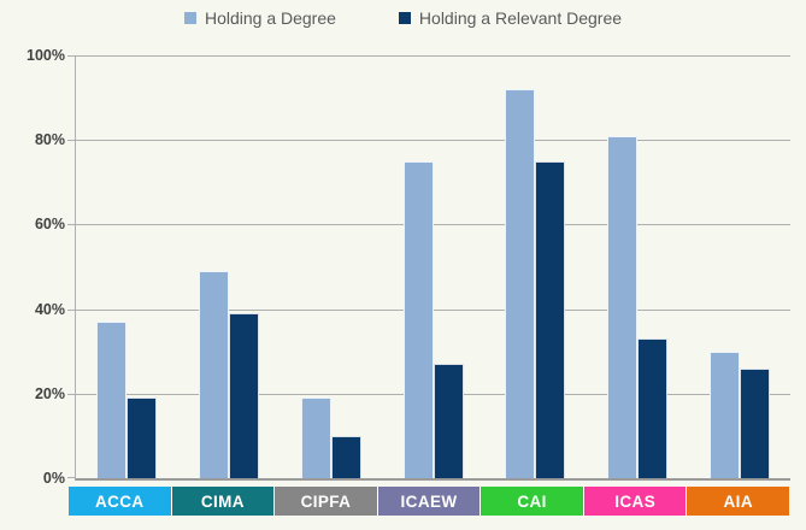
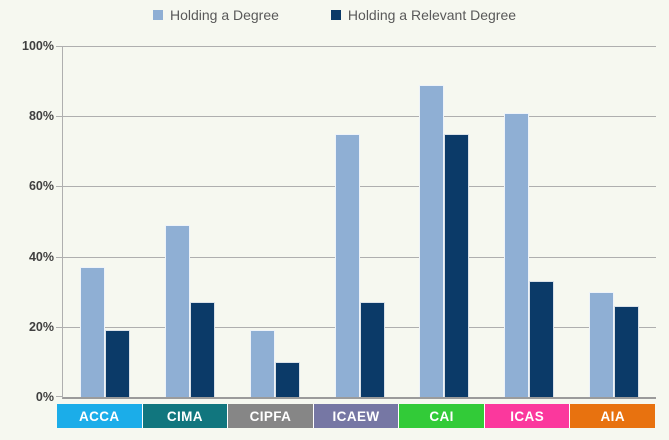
Holding a Relevant Degree/CIMA: 39% -> 27%
Holding a Degree/CAI: 92% -> 89%
